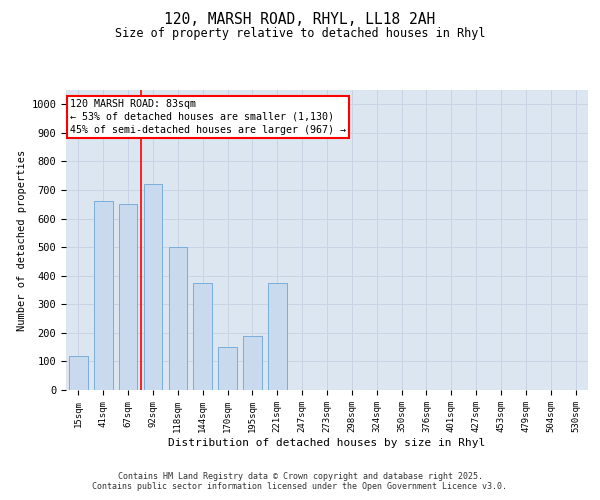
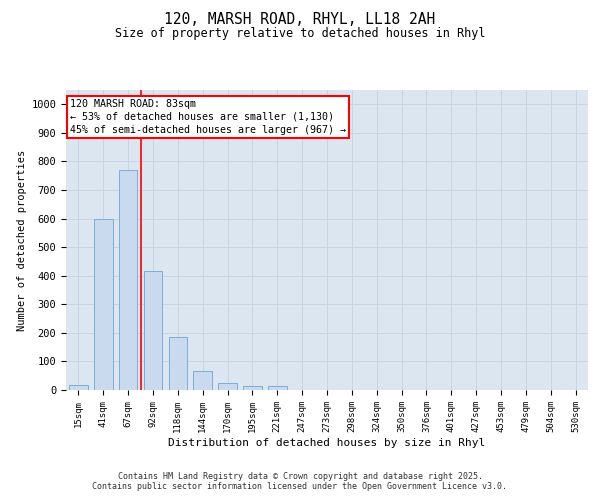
15sqm: 120 -> 18
41sqm: 660 -> 600
67sqm: 650 -> 770
92sqm: 720 -> 415
118sqm: 500 -> 185
144sqm: 375 -> 65
170sqm: 150 -> 25
195sqm: 190 -> 13
221sqm: 375 -> 13
